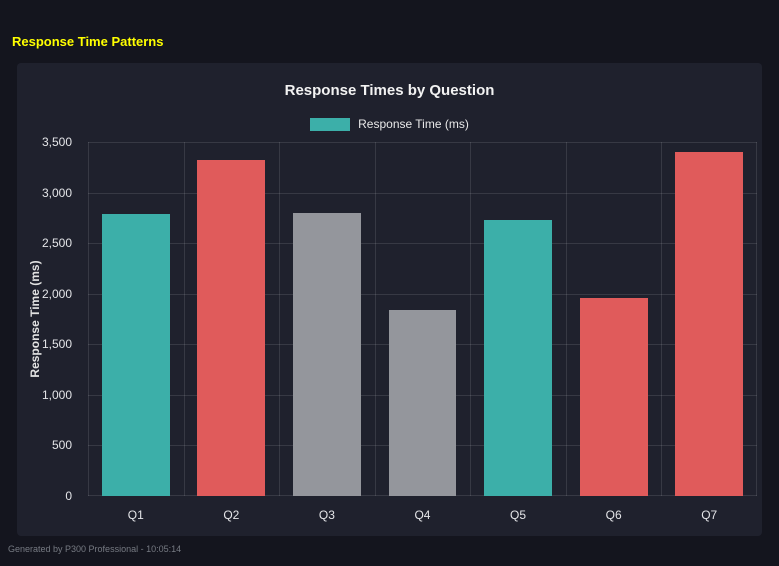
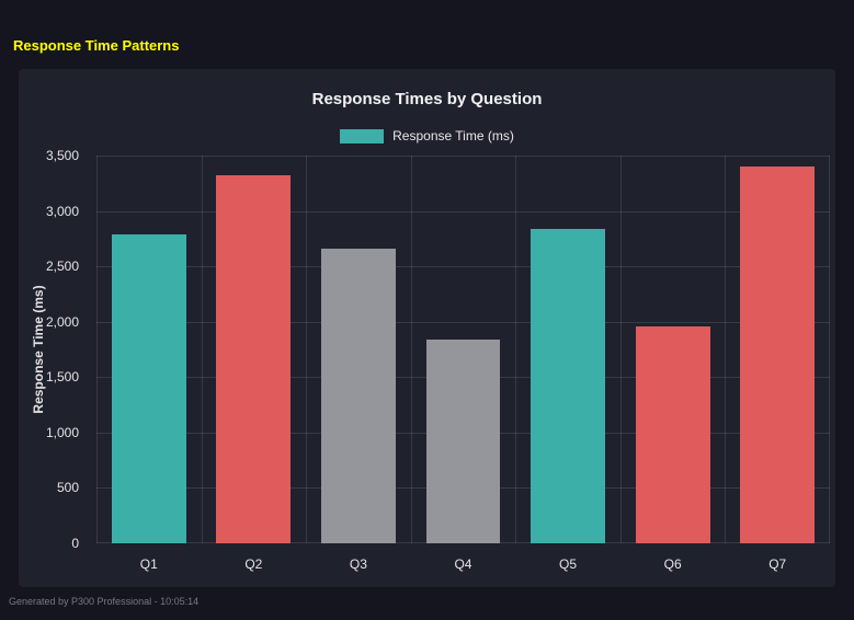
Q3: 2800 -> 2660
Q5: 2730 -> 2840
